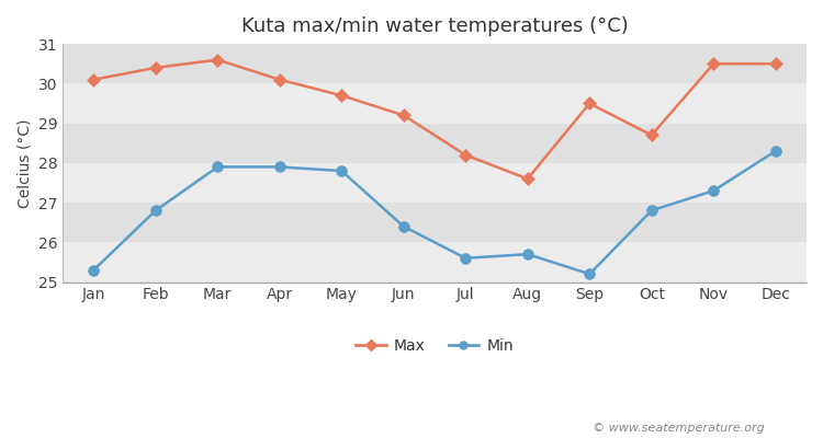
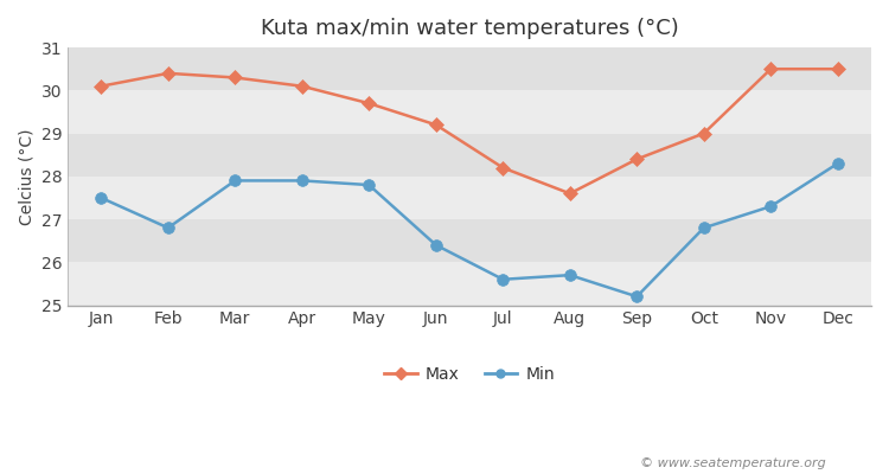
Min/Jan: 25.3 -> 27.5
Max/Mar: 30.6 -> 30.3
Max/Sep: 29.5 -> 28.4
Max/Oct: 28.7 -> 29.0
